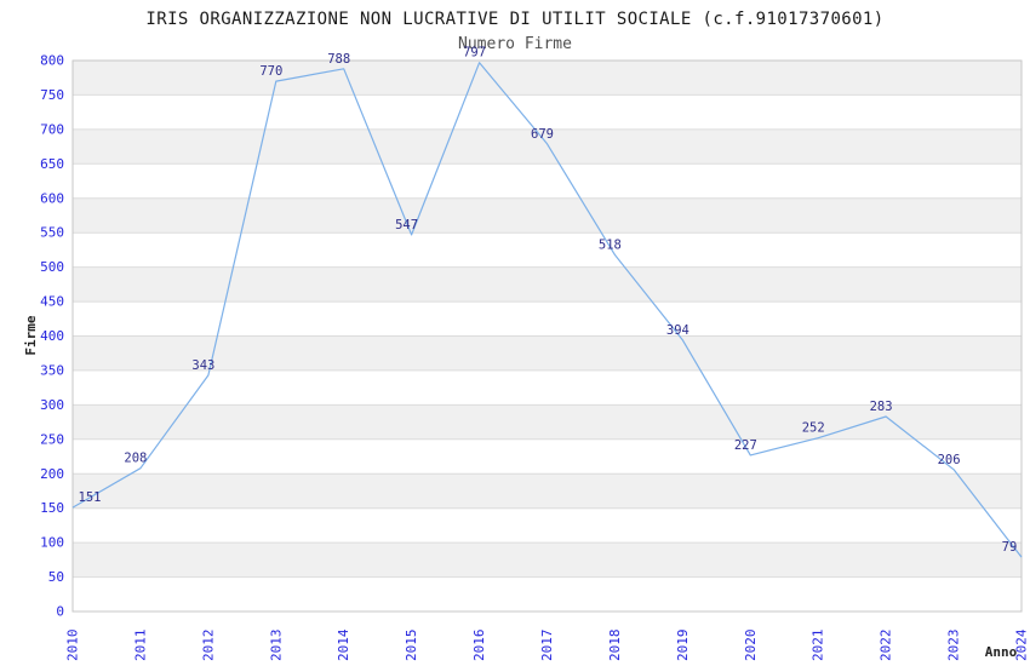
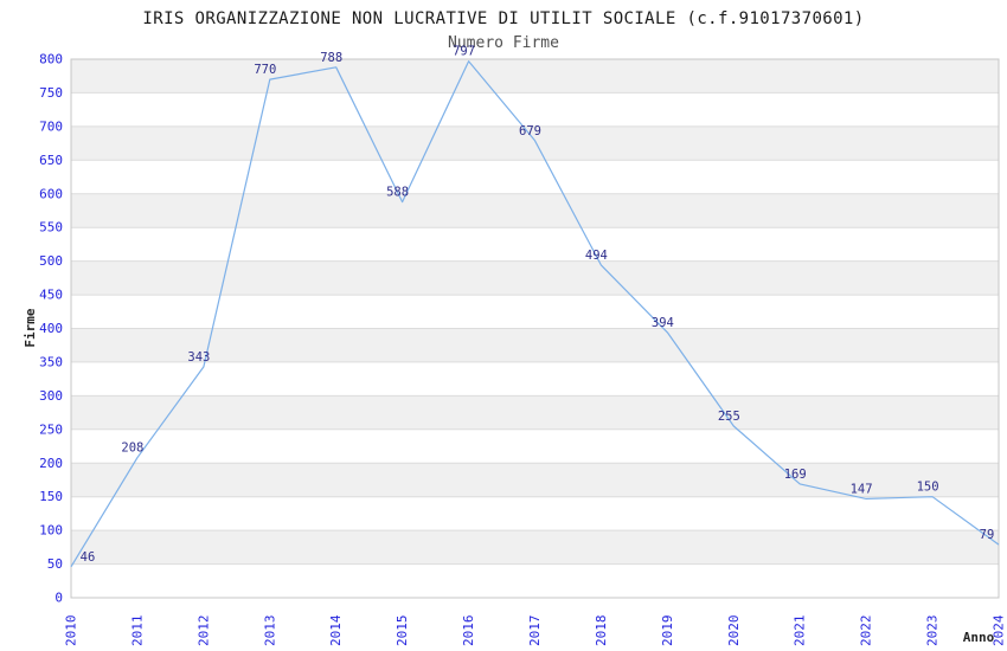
2010: 151 -> 46
2015: 547 -> 588
2018: 518 -> 494
2020: 227 -> 255
2021: 252 -> 169
2022: 283 -> 147
2023: 206 -> 150
